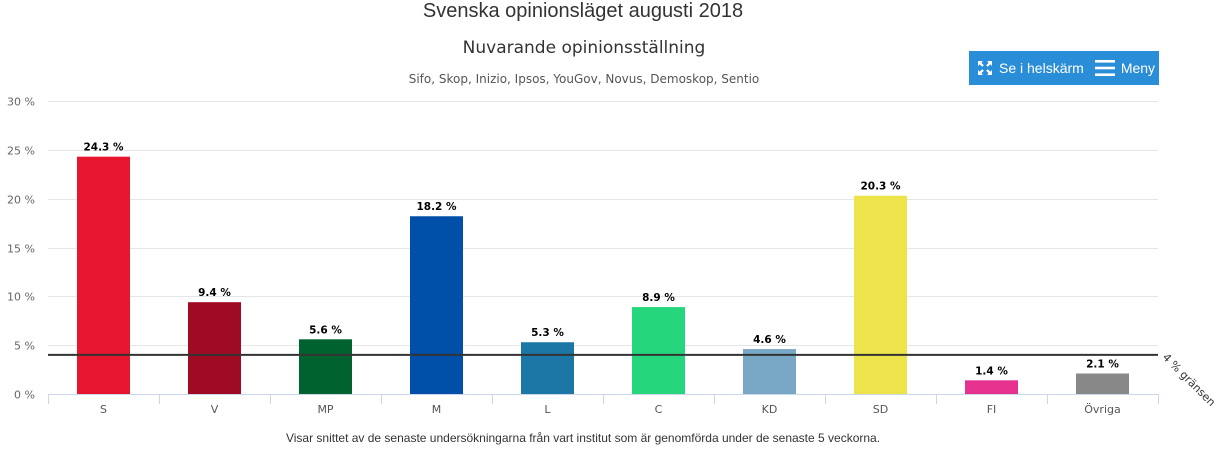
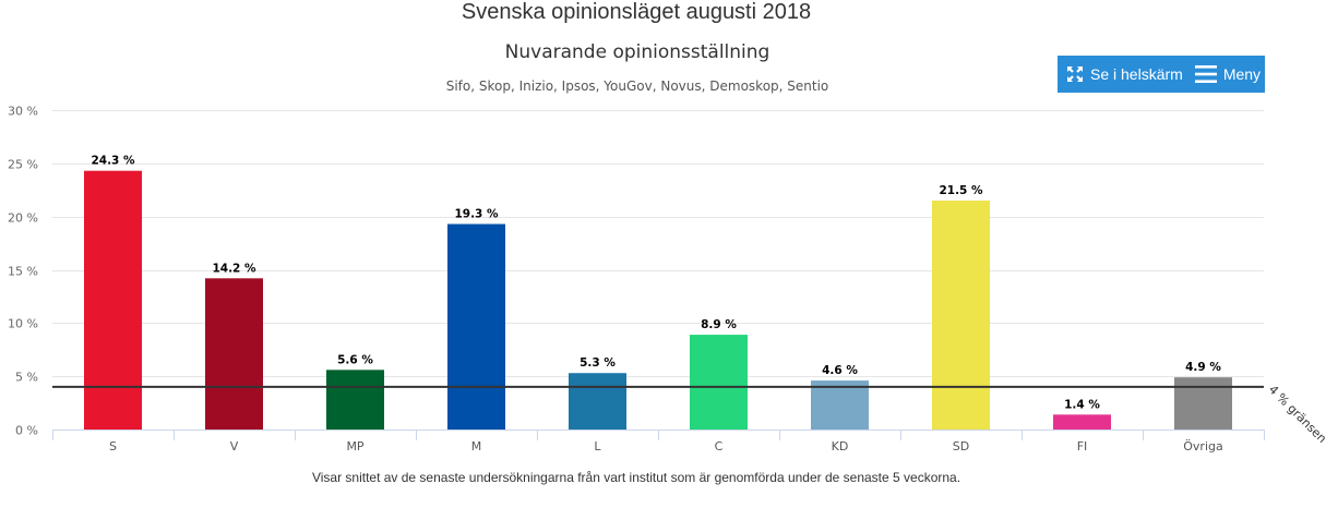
V: 9.4 -> 14.2
M: 18.2 -> 19.3
SD: 20.3 -> 21.5
Övriga: 2.1 -> 4.9
